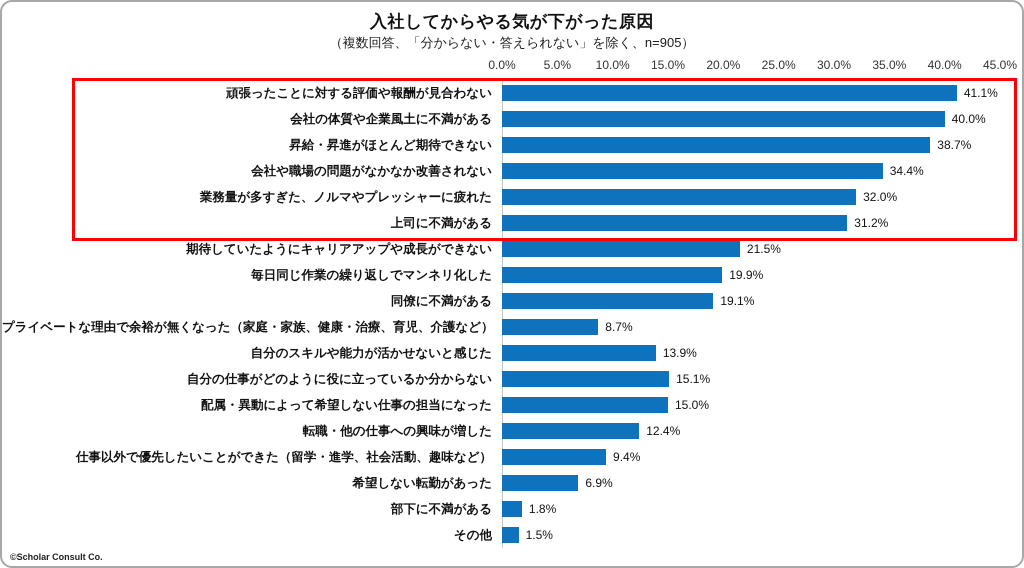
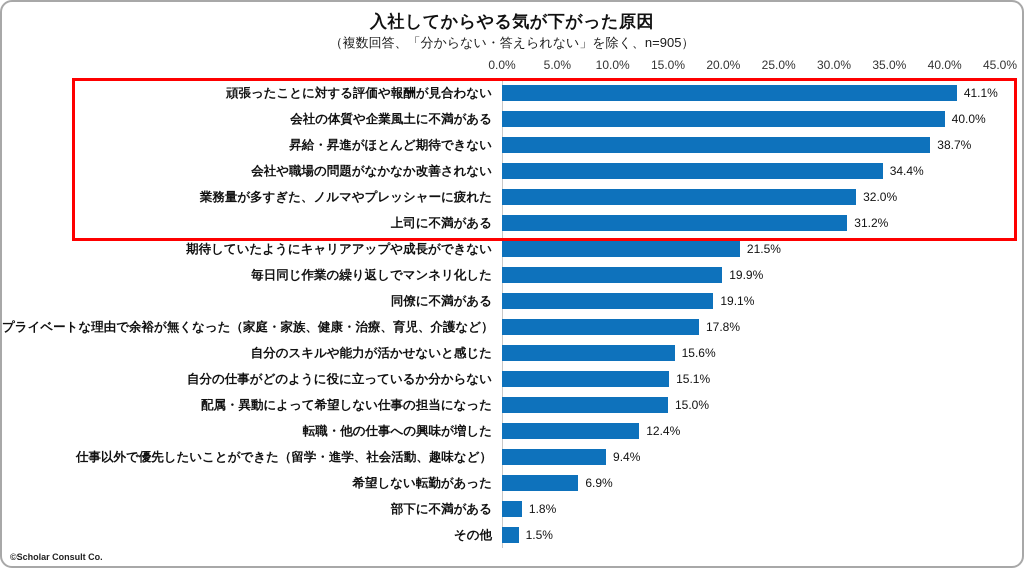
プライベートな理由で余裕が無くなった（家庭・家族、健康・治療、育児、介護など）: 8.7% -> 17.8%
自分のスキルや能力が活かせないと感じた: 13.9% -> 15.6%
